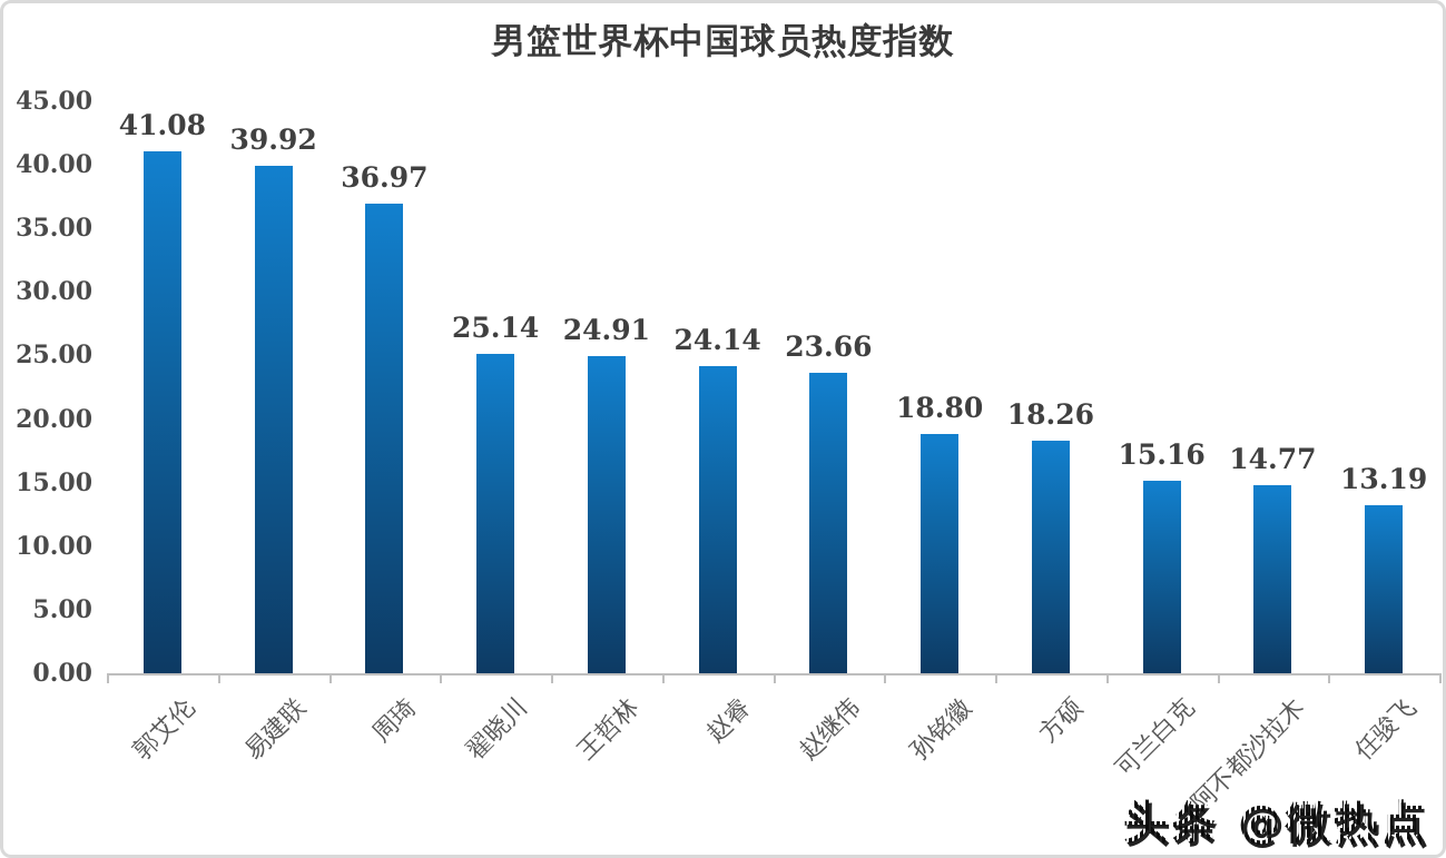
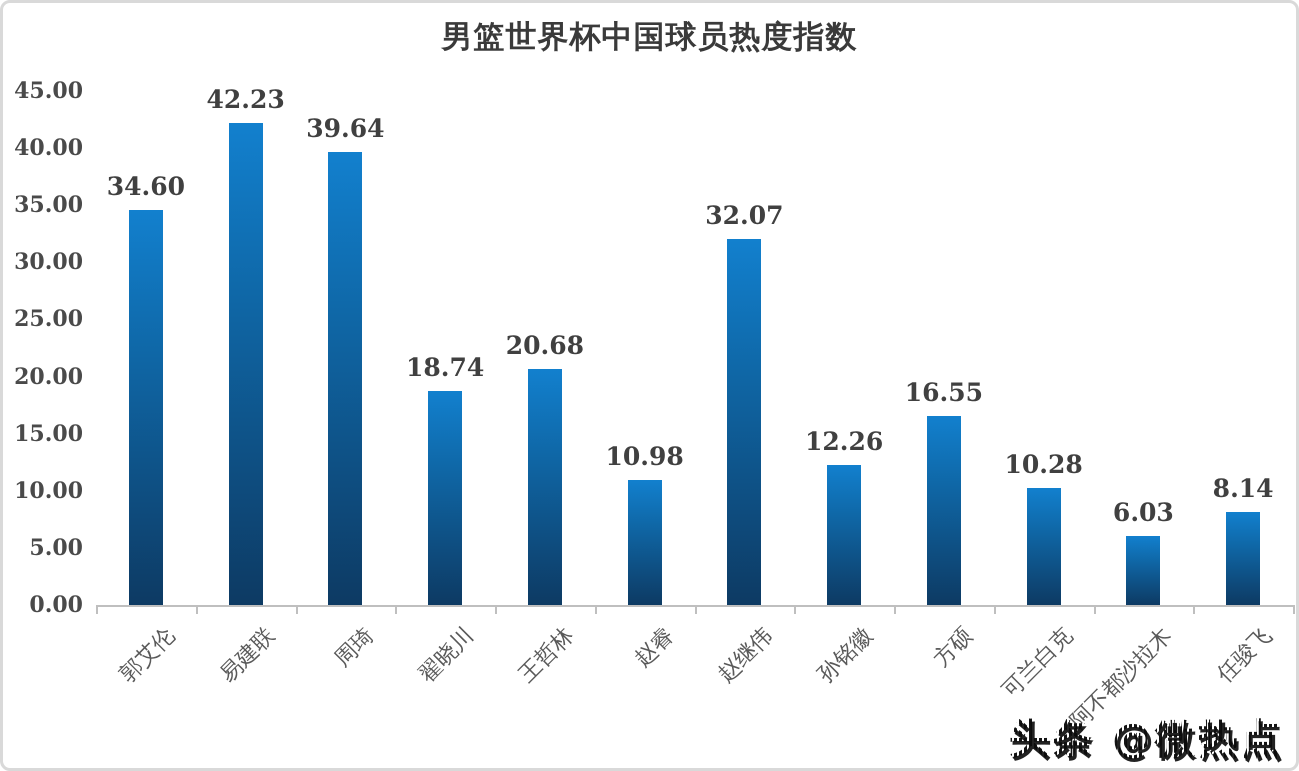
郭艾伦: 41.08 -> 34.60
易建联: 39.92 -> 42.23
周琦: 36.97 -> 39.64
翟晓川: 25.14 -> 18.74
王哲林: 24.91 -> 20.68
赵睿: 24.14 -> 10.98
赵继伟: 23.66 -> 32.07
孙铭徽: 18.80 -> 12.26
方硕: 18.26 -> 16.55
可兰白克: 15.16 -> 10.28
阿不都沙拉木: 14.77 -> 6.03
任骏飞: 13.19 -> 8.14
